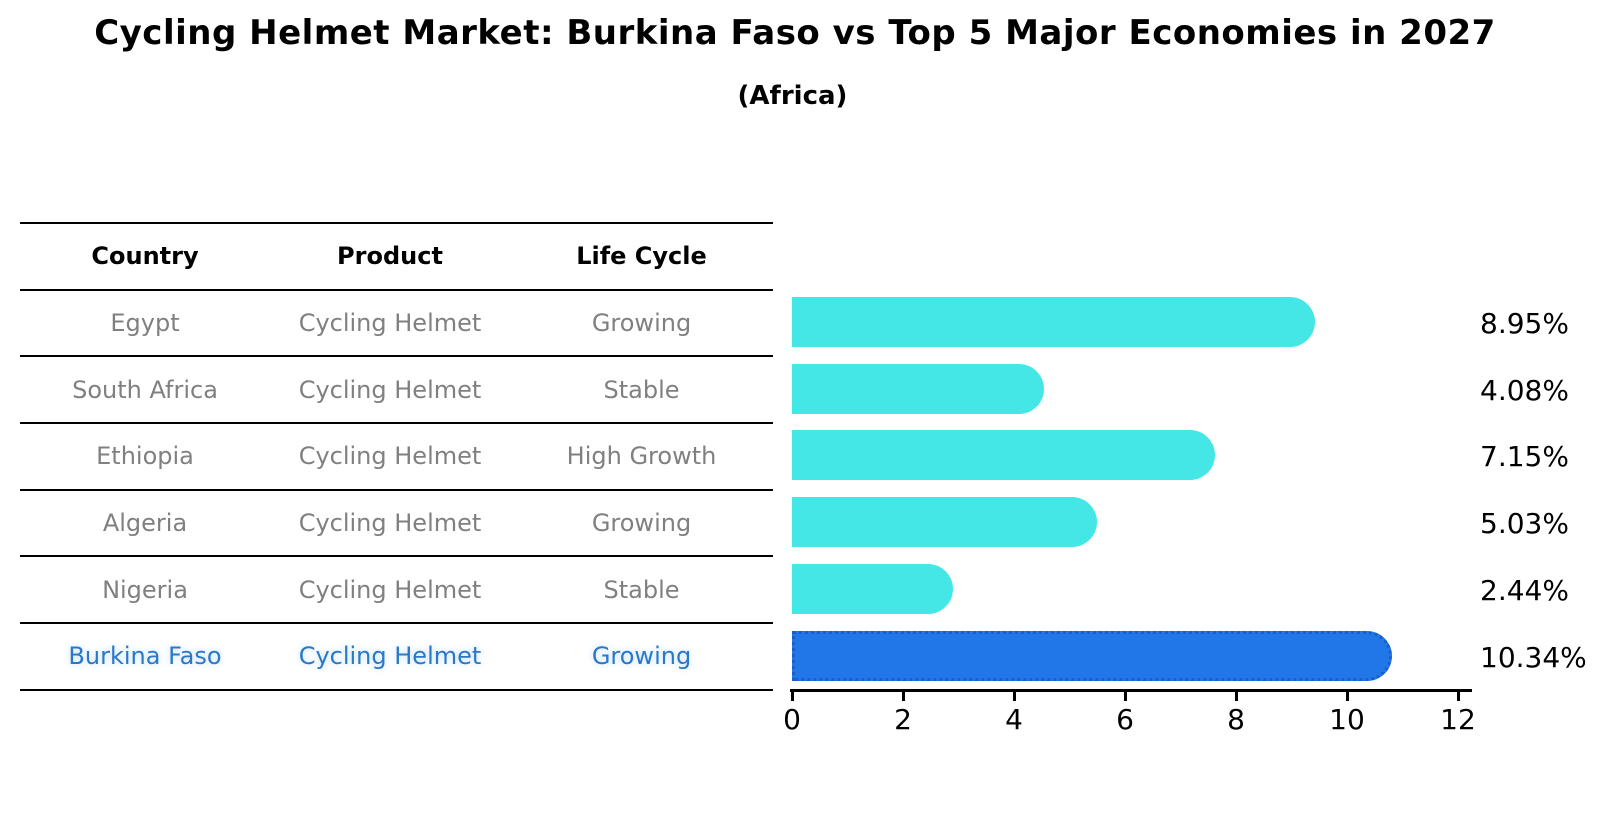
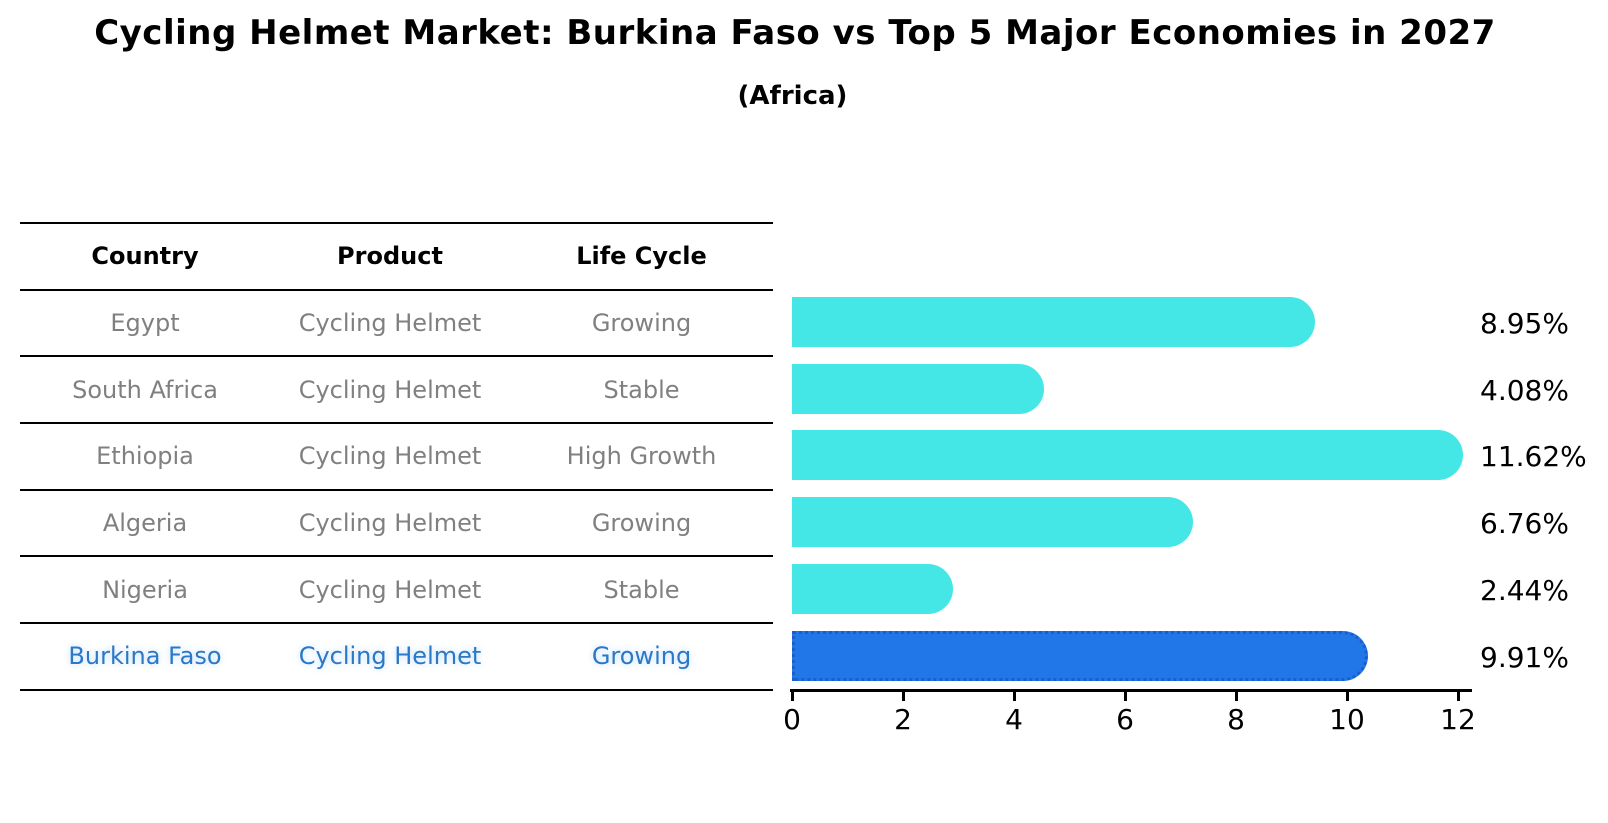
Ethiopia: 7.15% -> 11.62%
Algeria: 5.03% -> 6.76%
Burkina Faso: 10.34% -> 9.91%
